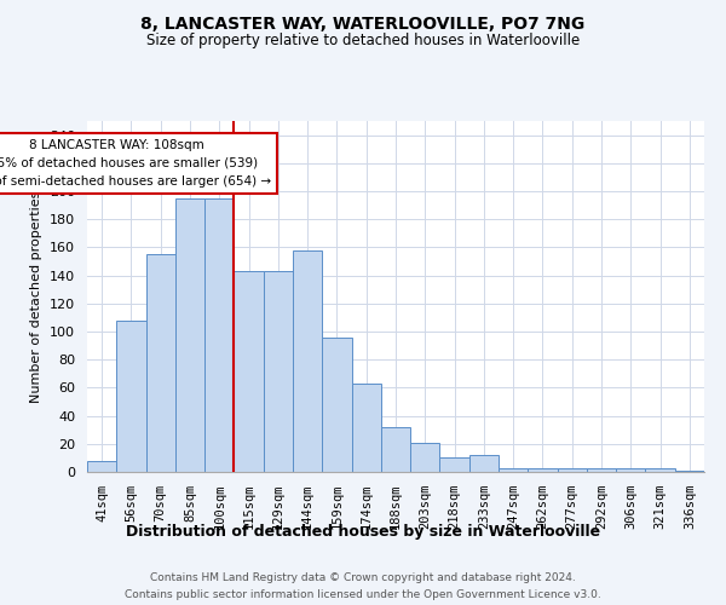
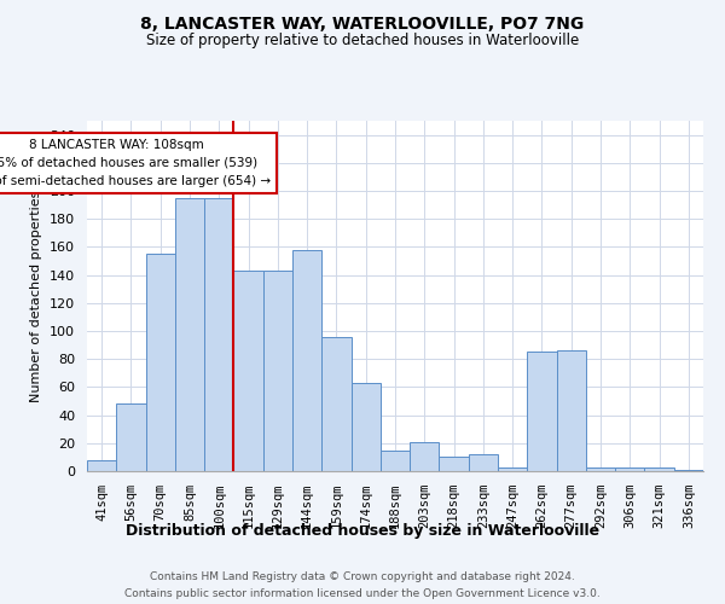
56sqm: 108 -> 48
188sqm: 32 -> 15
262sqm: 3 -> 85
277sqm: 3 -> 86
